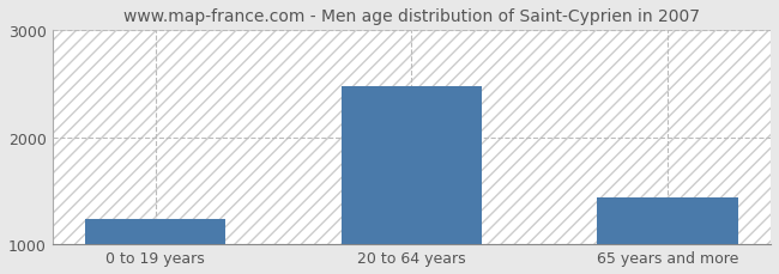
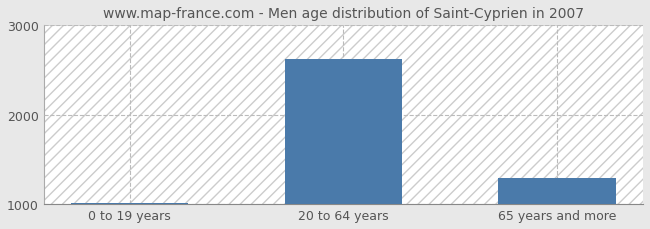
0 to 19 years: 1240 -> 1010
20 to 64 years: 2480 -> 2620
65 years and more: 1440 -> 1300
